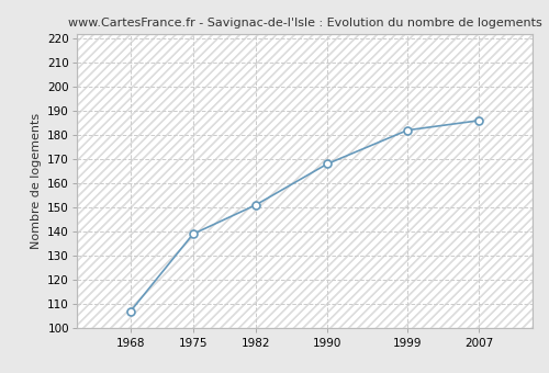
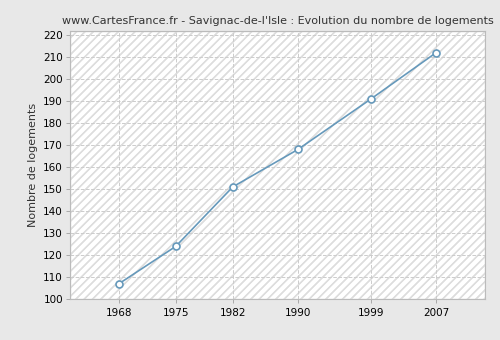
1975: 139 -> 124
1999: 182 -> 191
2007: 186 -> 212
